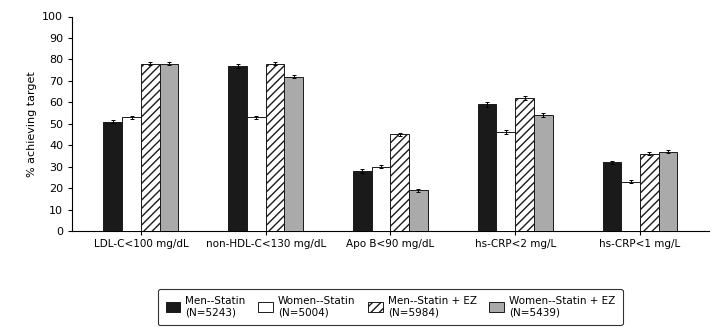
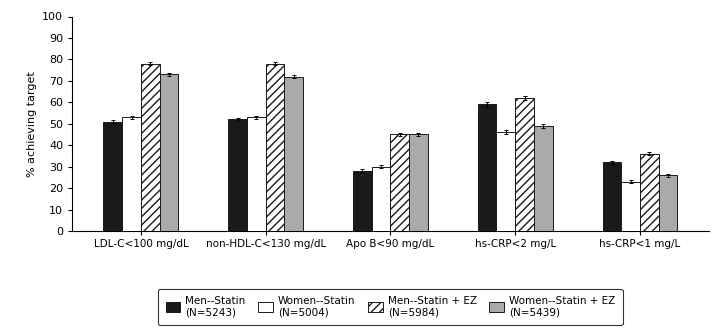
Women--Statin + EZ (N=5439)/LDL-C<100 mg/dL: 78 -> 73
Men--Statin (N=5243)/non-HDL-C<130 mg/dL: 77 -> 52
Women--Statin + EZ (N=5439)/Apo B<90 mg/dL: 19 -> 45
Women--Statin + EZ (N=5439)/hs-CRP<2 mg/L: 54 -> 49
Women--Statin + EZ (N=5439)/hs-CRP<1 mg/L: 37 -> 26
